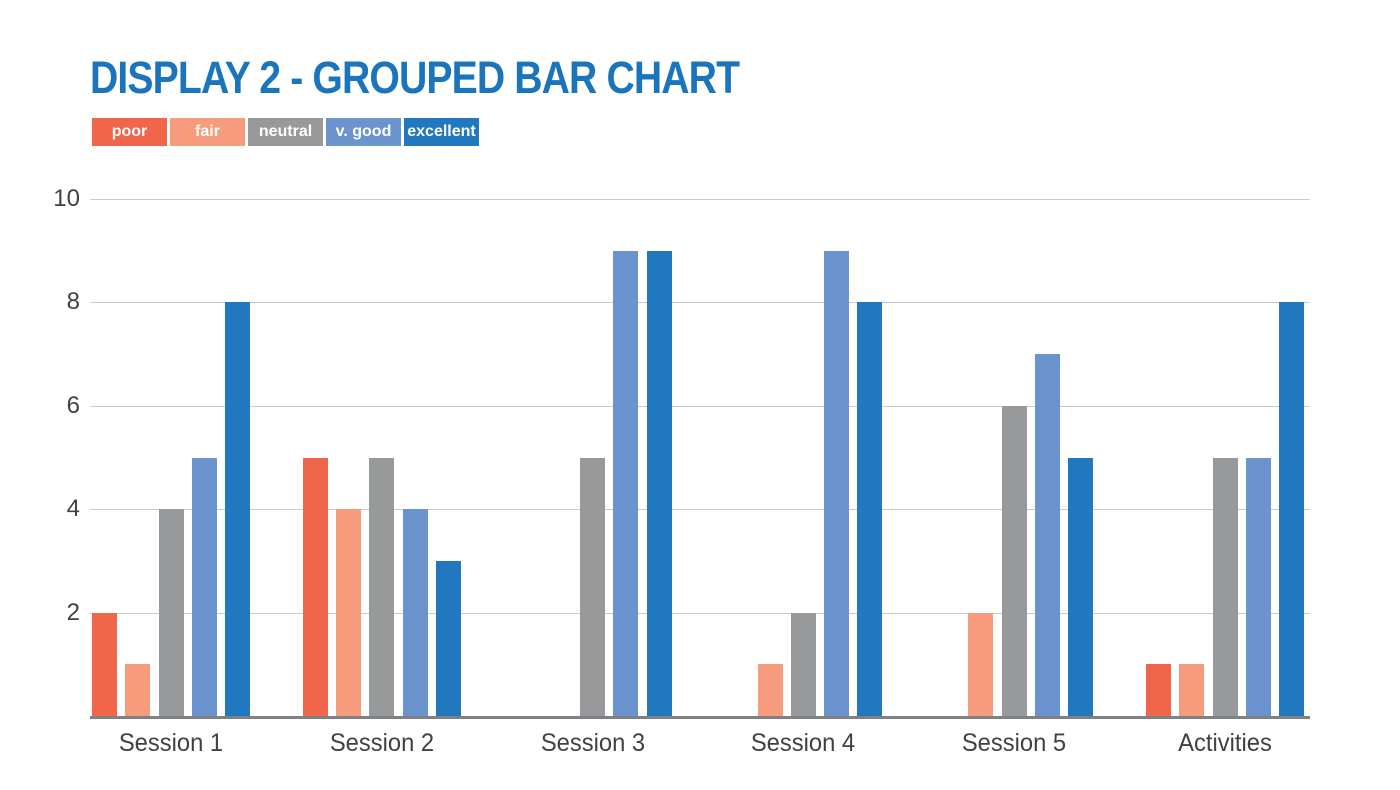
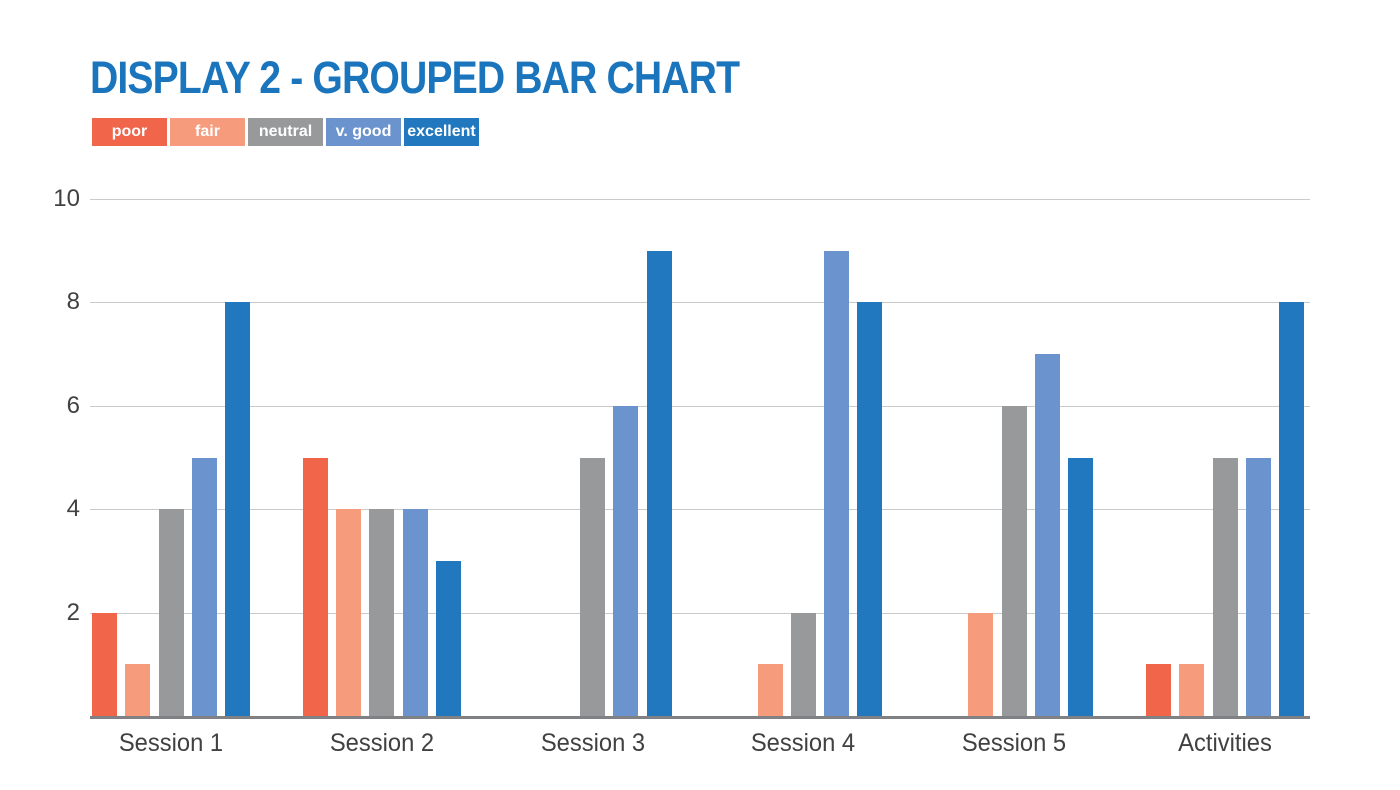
neutral/Session 2: 5 -> 4
v. good/Session 3: 9 -> 6
